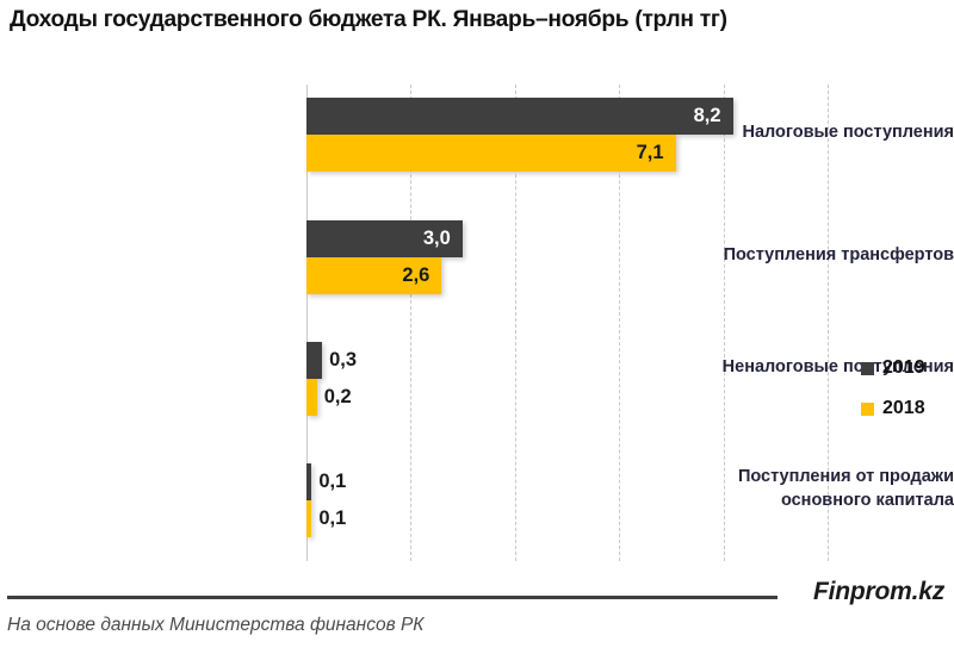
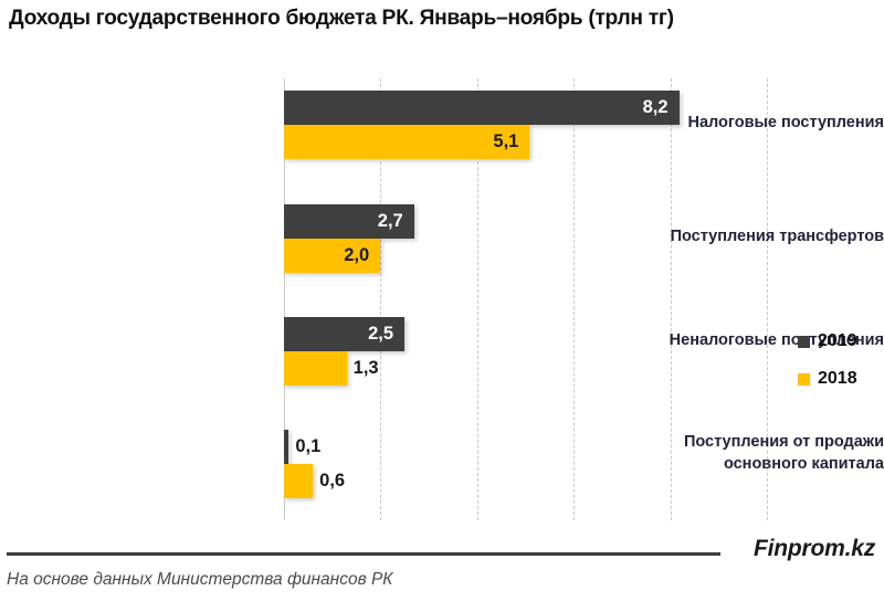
2018/Налоговые поступления: 7,1 -> 5,1
2019/Поступления трансфертов: 3,0 -> 2,7
2018/Поступления трансфертов: 2,6 -> 2,0
2019/Неналоговые поступления: 0,3 -> 2,5
2018/Неналоговые поступления: 0,2 -> 1,3
2018/Поступления от продажи основного капитала: 0,1 -> 0,6
